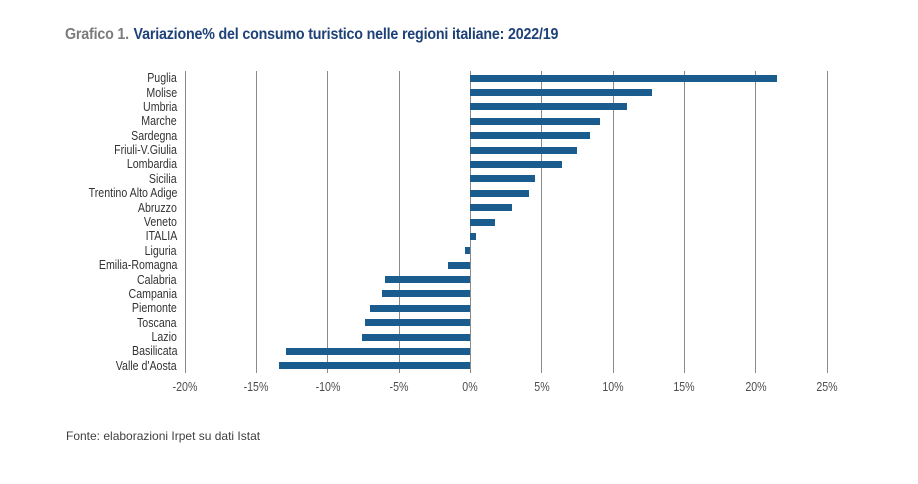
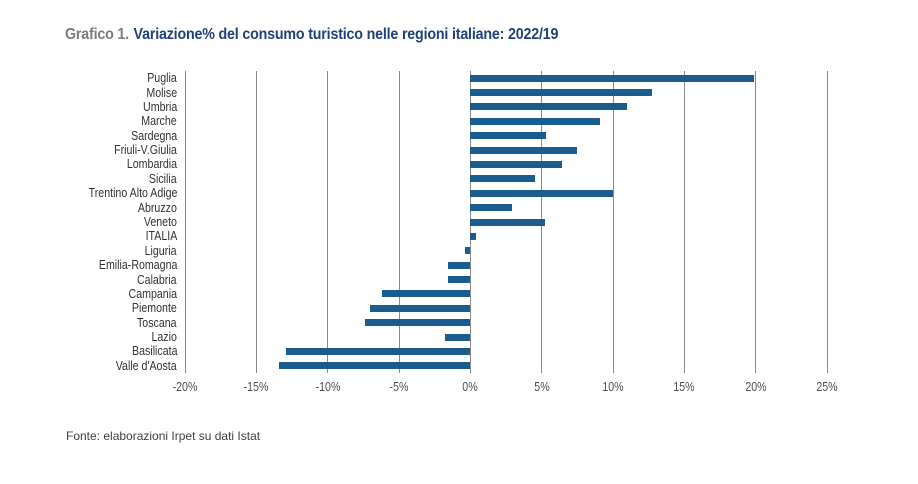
Puglia: 21.5% -> 19.9%
Sardegna: 8.4% -> 5.3%
Trentino Alto Adige: 4.1% -> 10.0%
Veneto: 1.7% -> 5.2%
Calabria: -6.0% -> -1.6%
Lazio: -7.6% -> -1.8%
